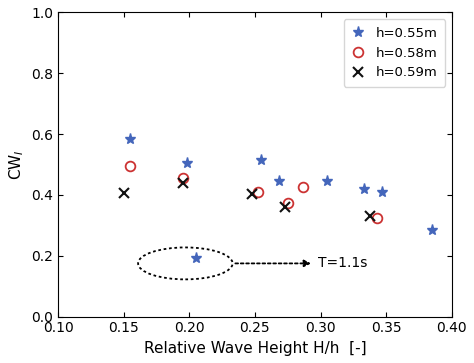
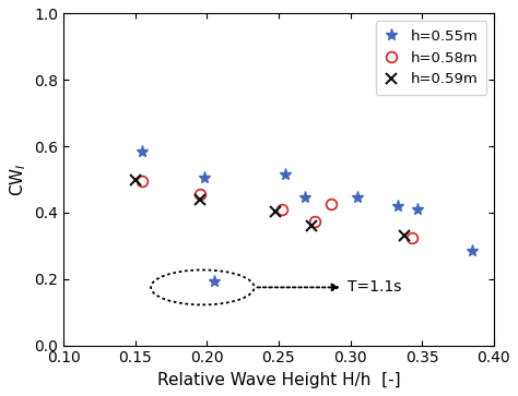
h=0.59m/0.15: 0.405 -> 0.497
